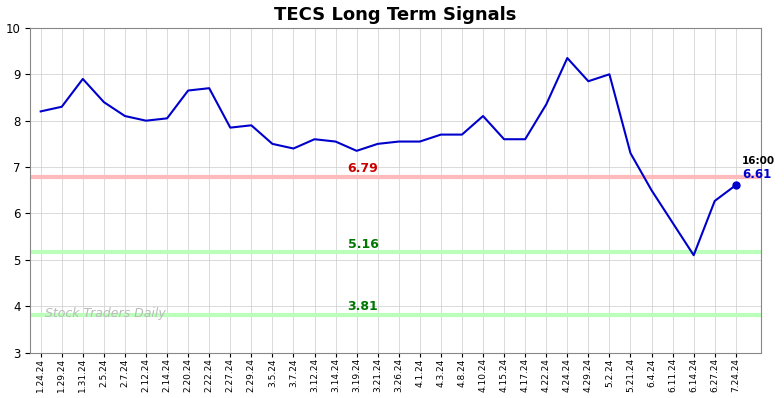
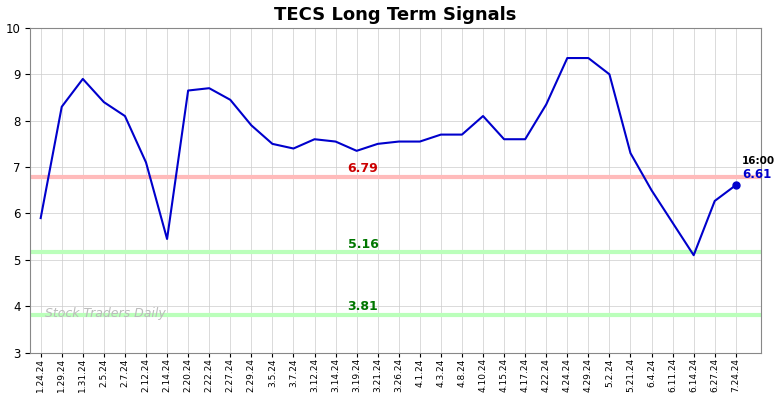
1.24.24: 8.20 -> 5.90
2.12.24: 8.00 -> 7.10
2.14.24: 8.05 -> 5.45
2.27.24: 7.85 -> 8.45
4.29.24: 8.85 -> 9.35
